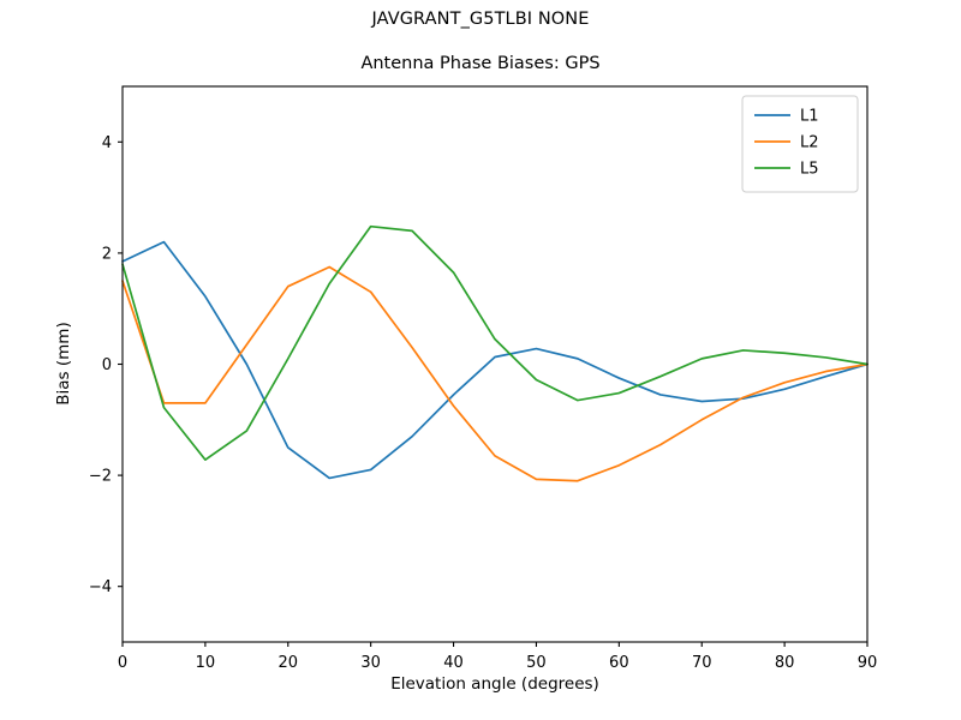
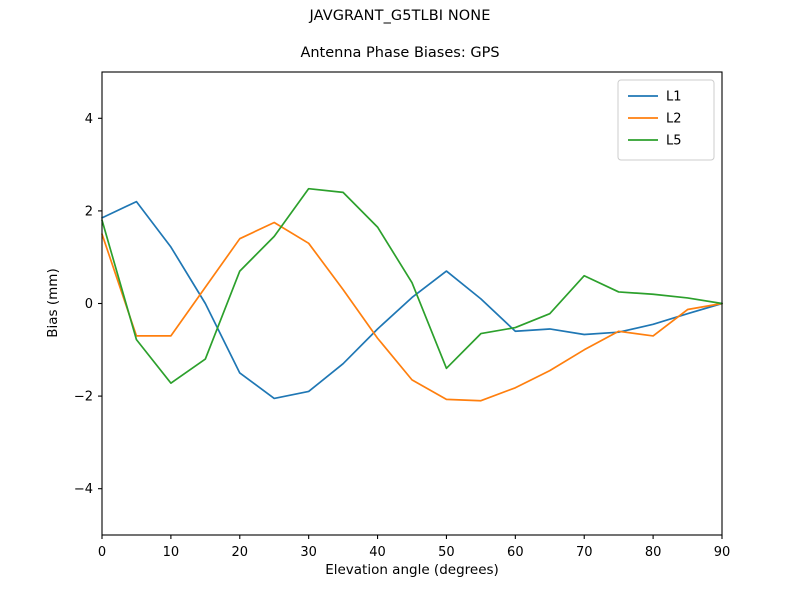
L5/20: 0.1 -> 0.7
L1/50: 0.3 -> 0.7
L5/50: -0.3 -> -1.4
L1/60: -0.2 -> -0.6
L5/70: 0.1 -> 0.6
L2/80: -0.3 -> -0.7
